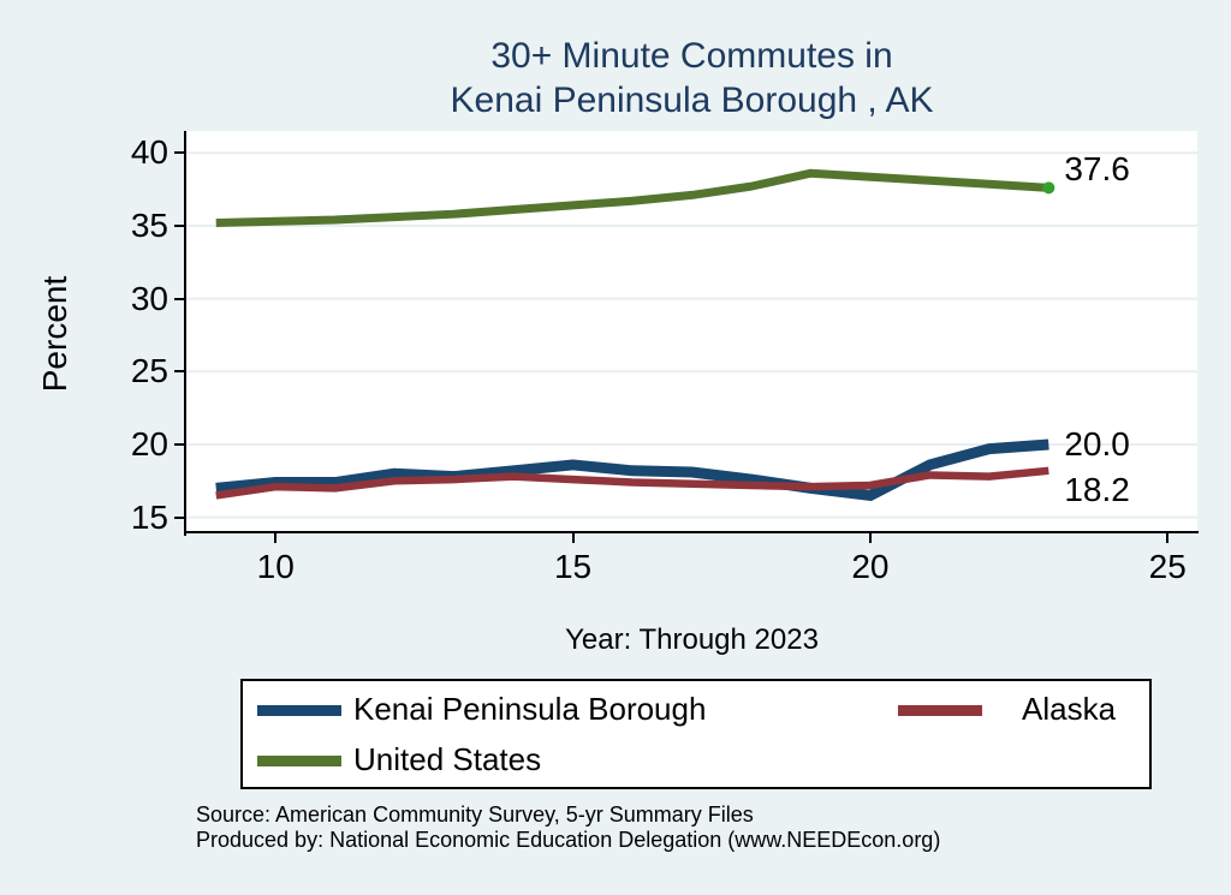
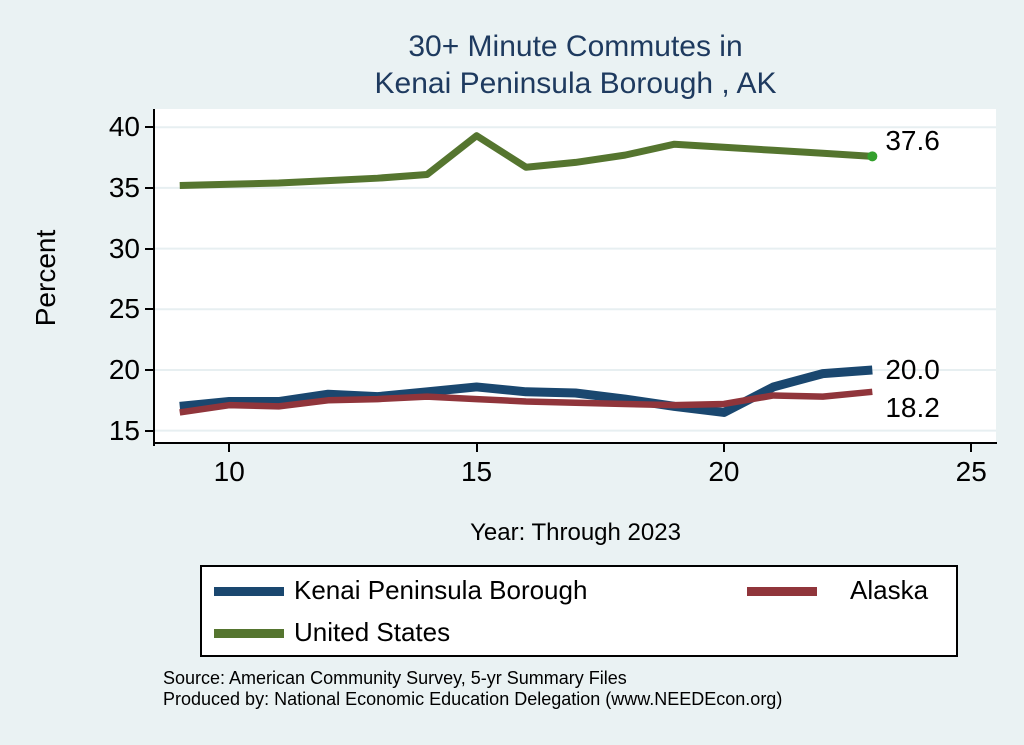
United States/15: 36.4 -> 39.3
